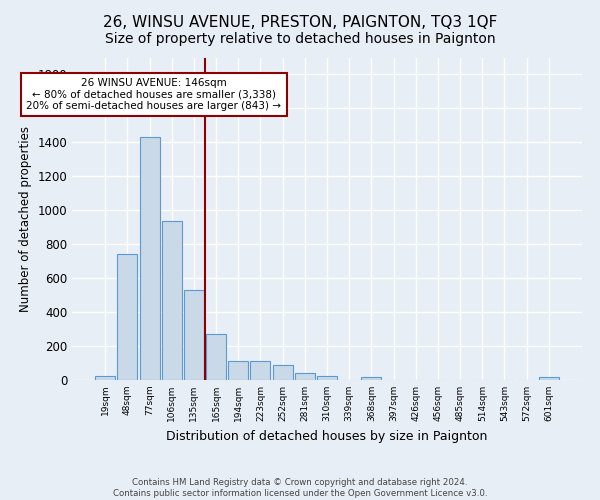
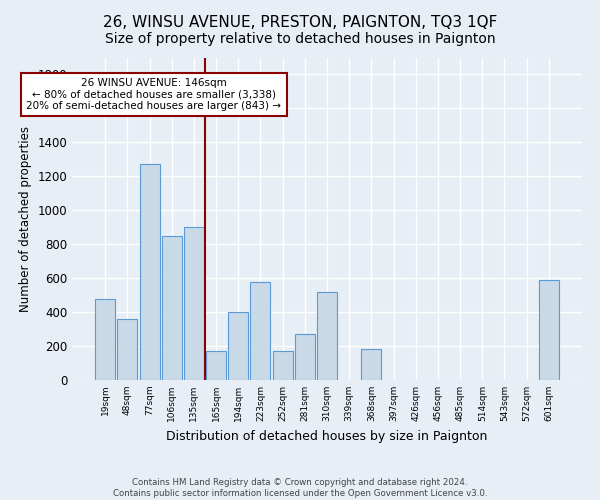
19sqm: 20 -> 480
48sqm: 740 -> 360
77sqm: 1430 -> 1270
106sqm: 940 -> 850
135sqm: 530 -> 900
165sqm: 270 -> 170
194sqm: 110 -> 400
223sqm: 110 -> 580
252sqm: 90 -> 170
281sqm: 40 -> 270
310sqm: 20 -> 520
368sqm: 20 -> 180
601sqm: 20 -> 590
